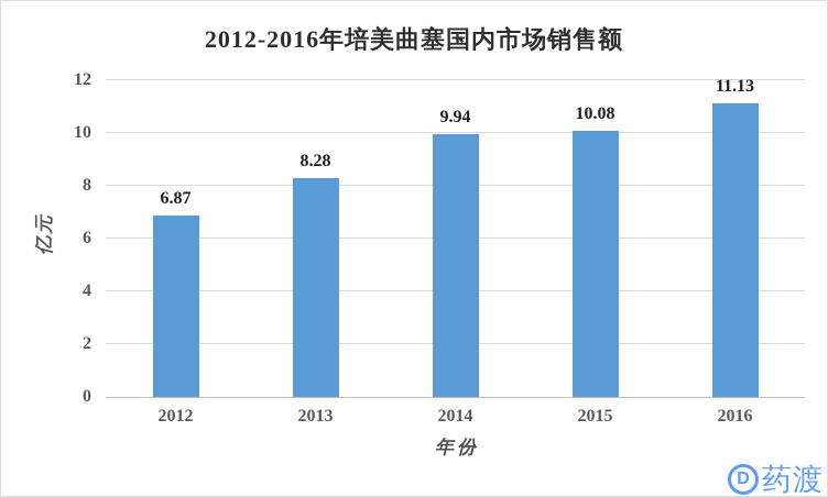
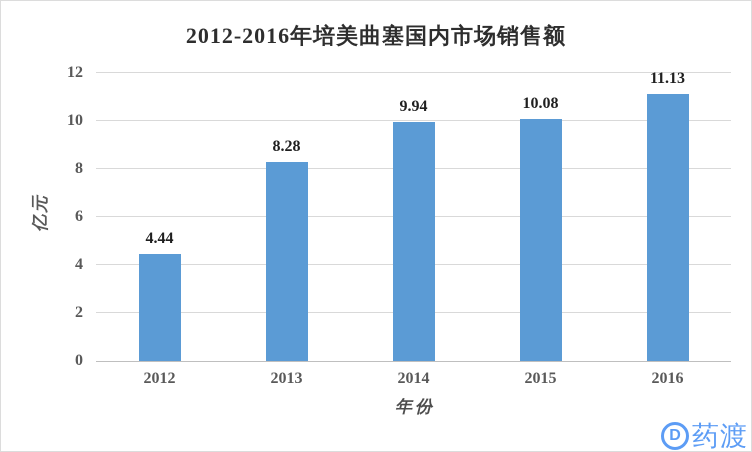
2012: 6.87 -> 4.44
